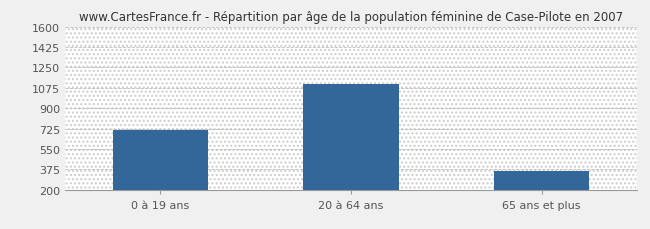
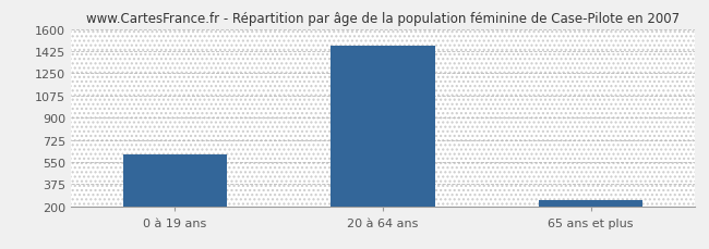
0 à 19 ans: 710 -> 610
20 à 64 ans: 1110 -> 1470
65 ans et plus: 360 -> 250
